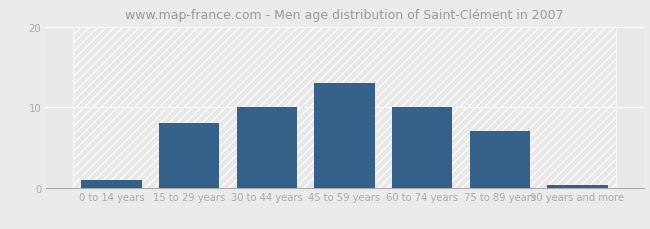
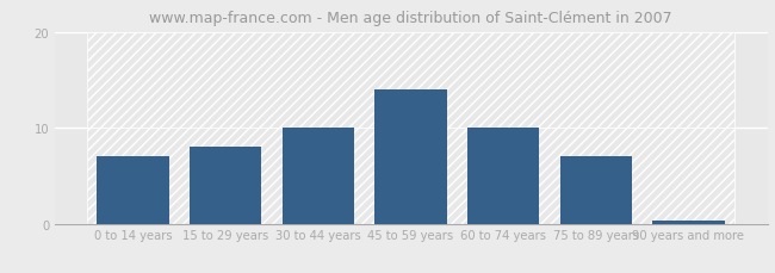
0 to 14 years: 1.0 -> 7.0
45 to 59 years: 13.0 -> 14.0
